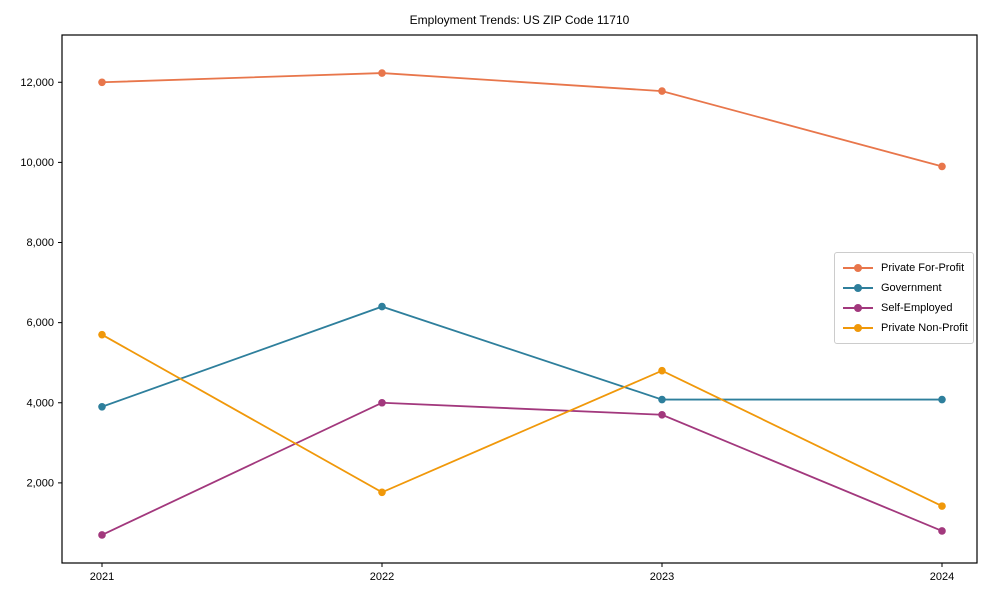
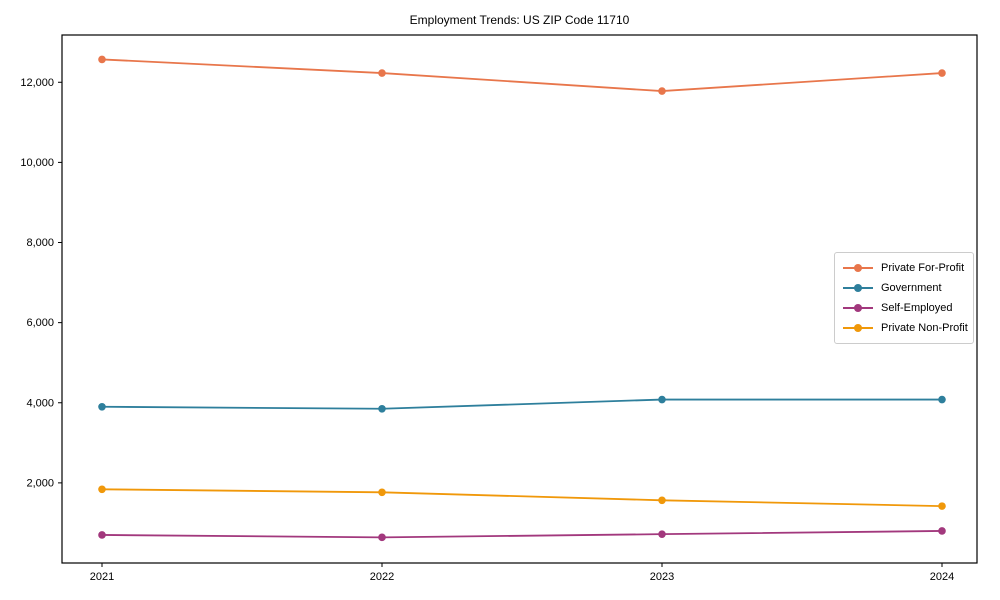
Private For-Profit/2021: 12000 -> 12600
Private Non-Profit/2021: 5700 -> 1800
Government/2022: 6400 -> 3800
Self-Employed/2022: 4000 -> 600
Self-Employed/2023: 3700 -> 700
Private Non-Profit/2023: 4800 -> 1600
Private For-Profit/2024: 9900 -> 12200
